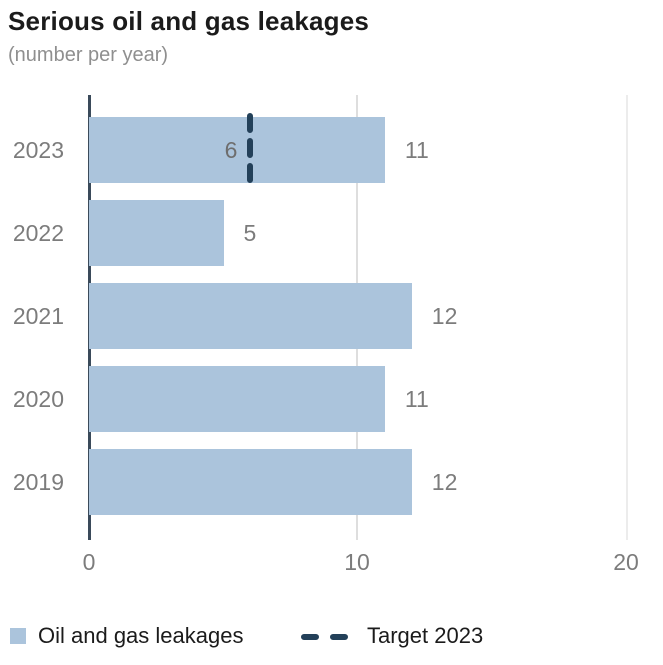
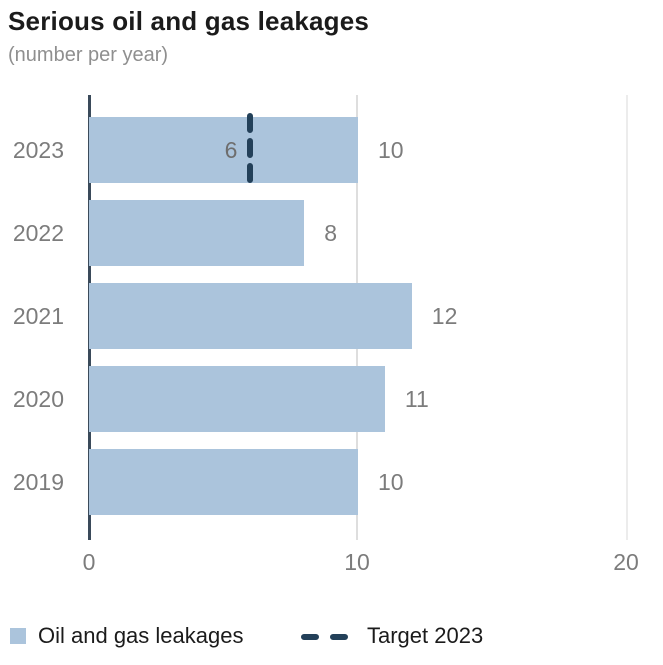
2023: 11 -> 10
2022: 5 -> 8
2019: 12 -> 10
